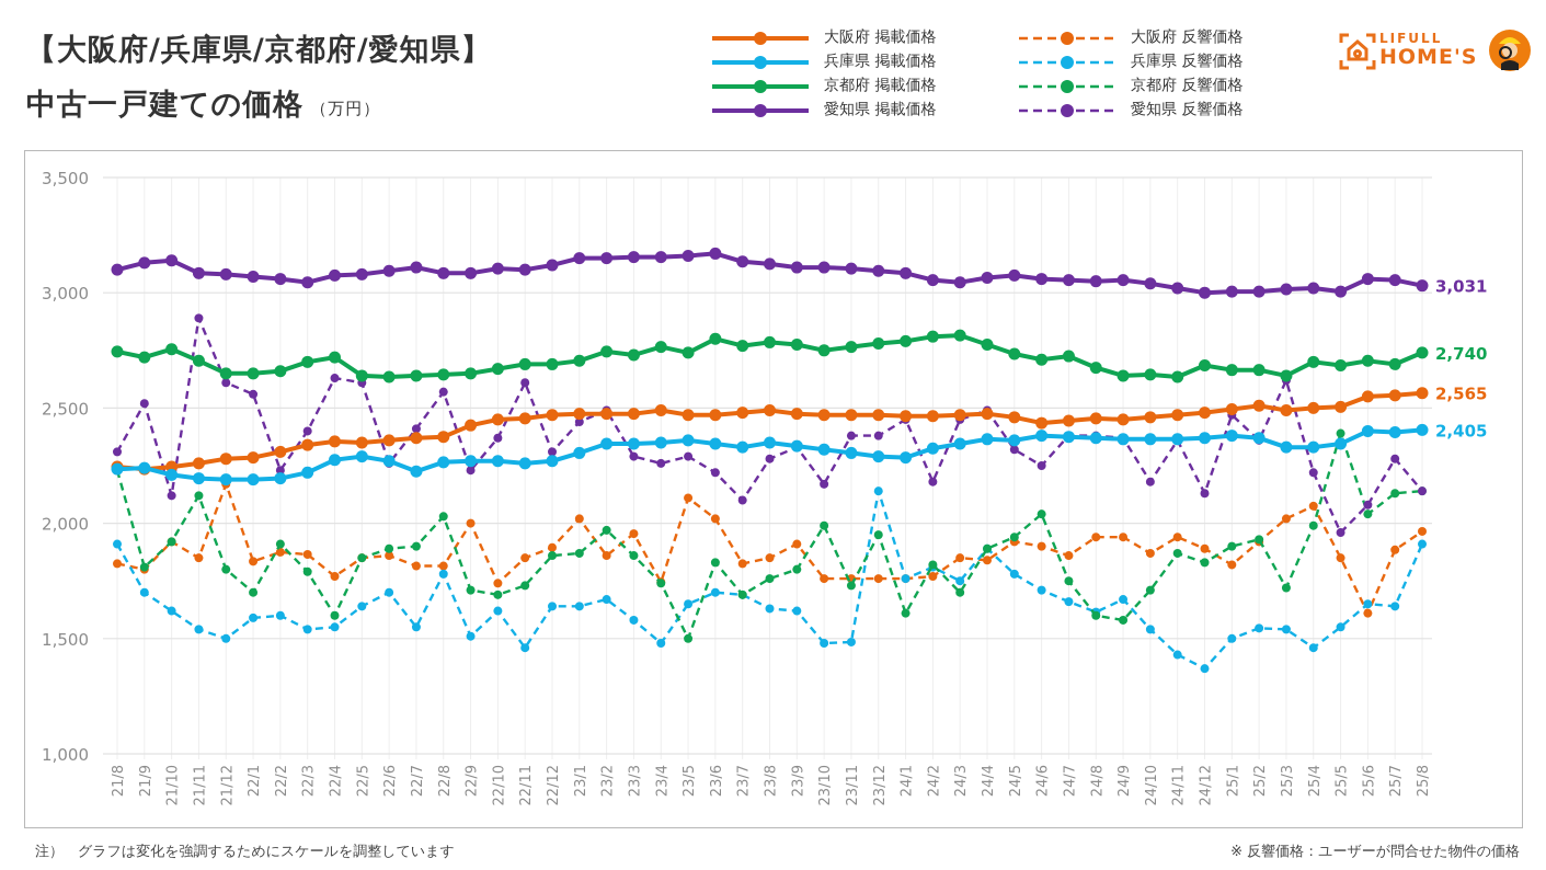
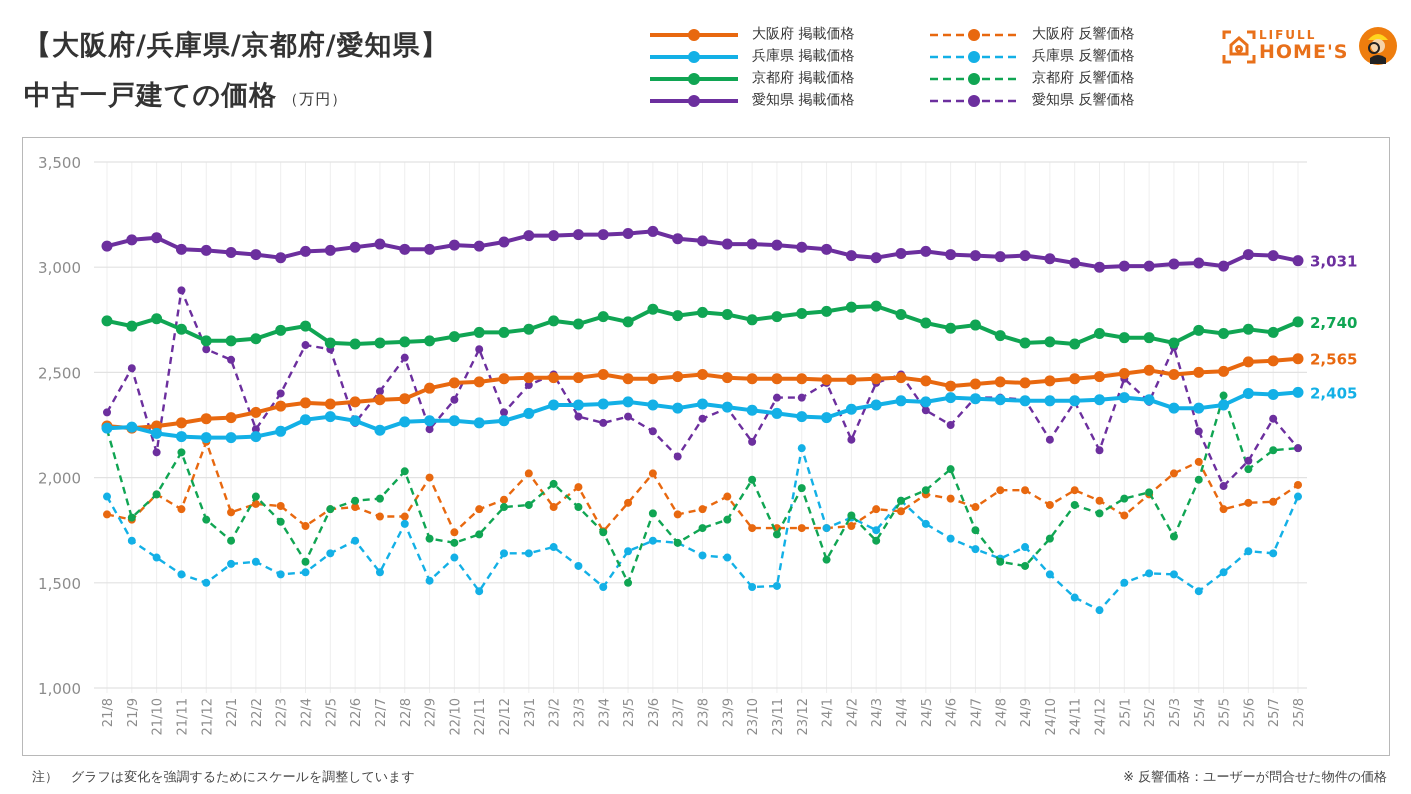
大阪府 反響価格/23/5: 2110 -> 1880
大阪府 反響価格/25/6: 1610 -> 1880
